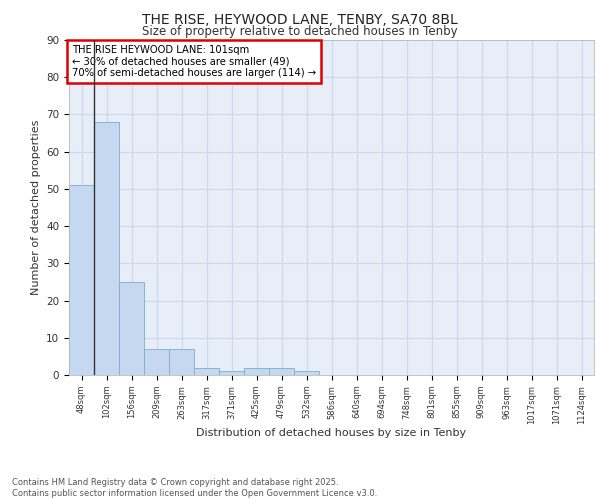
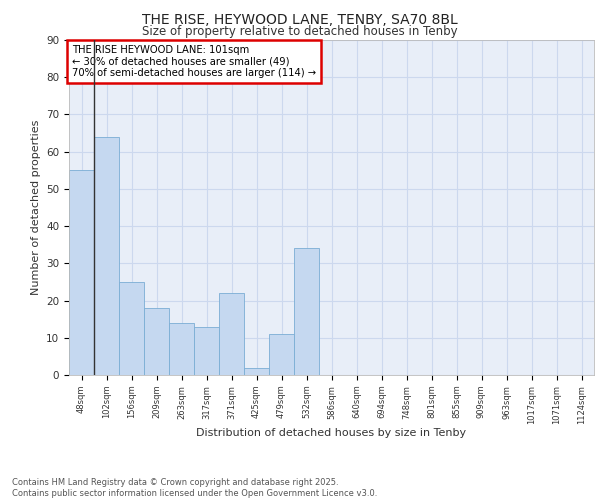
48sqm: 51 -> 55
102sqm: 68 -> 64
209sqm: 7 -> 18
263sqm: 7 -> 14
317sqm: 2 -> 13
371sqm: 1 -> 22
479sqm: 2 -> 11
532sqm: 1 -> 34
